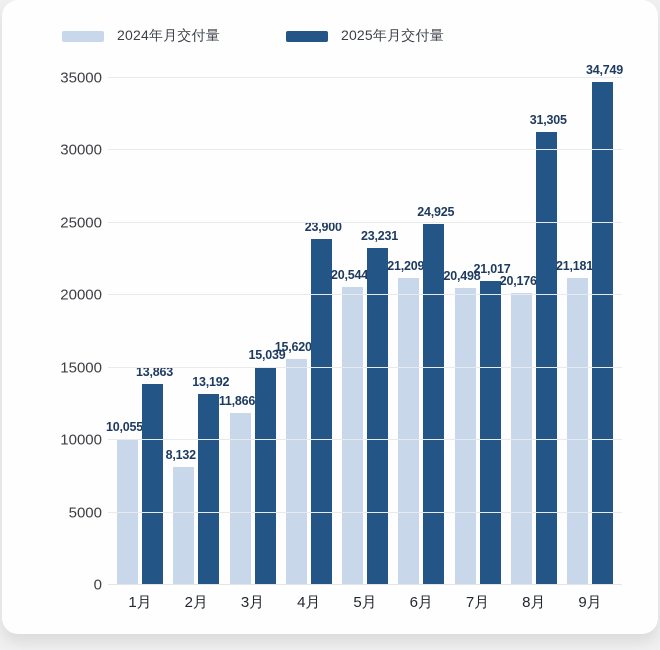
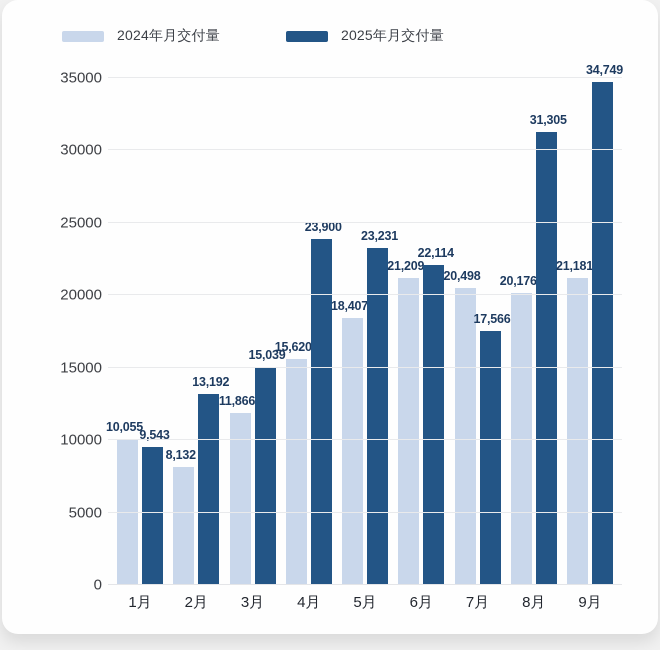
2025年月交付量/1月: 13,863 -> 9,543
2024年月交付量/5月: 20,544 -> 18,407
2025年月交付量/6月: 24,925 -> 22,114
2025年月交付量/7月: 21,017 -> 17,566
